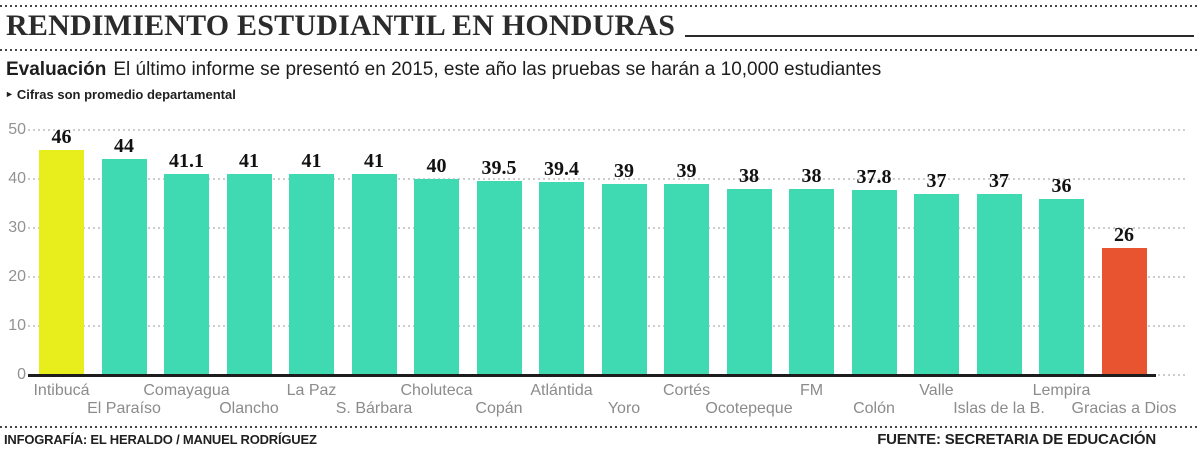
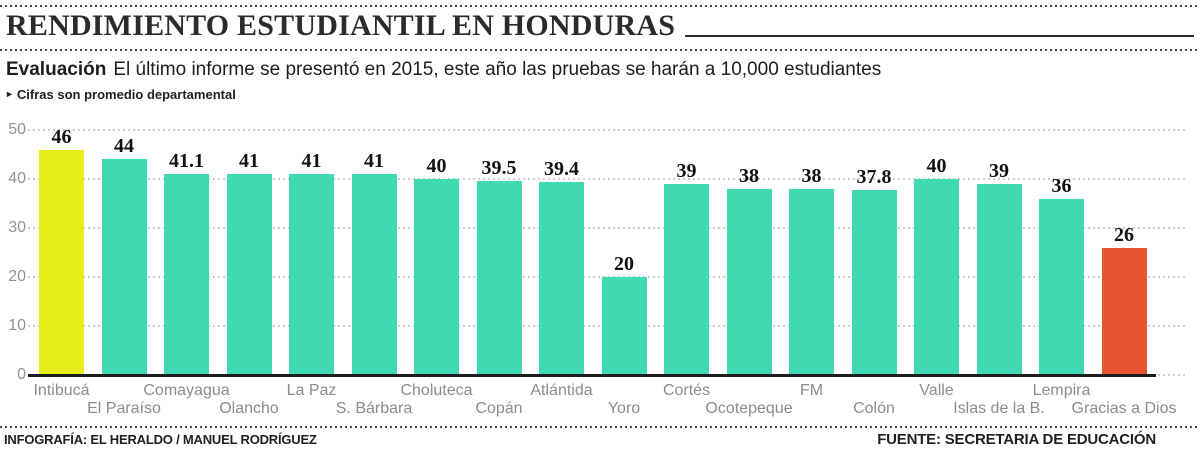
Yoro: 39 -> 20
Valle: 37 -> 40
Islas de la B.: 37 -> 39
